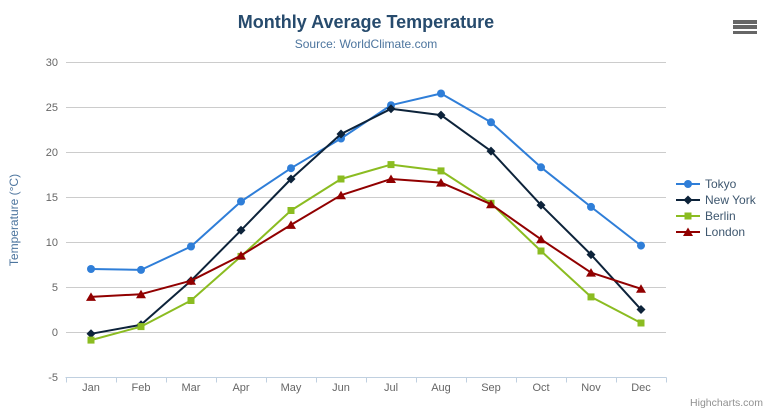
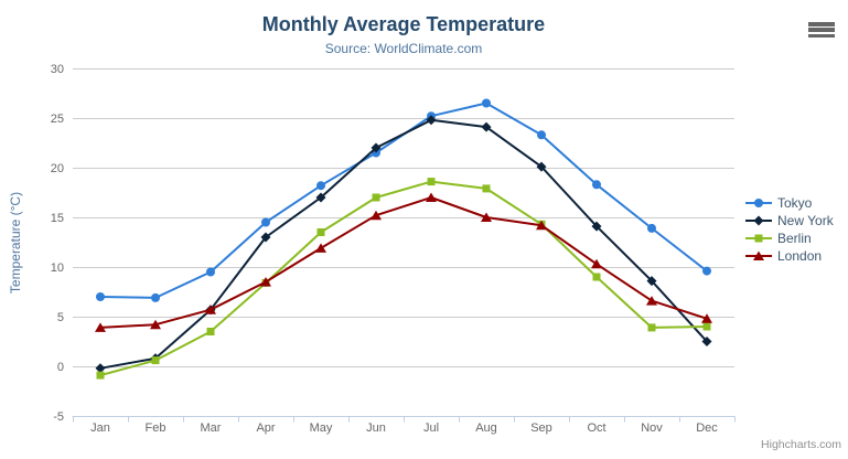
New York/Apr: 11 -> 13
London/Aug: 17 -> 15
Berlin/Dec: 1 -> 4
